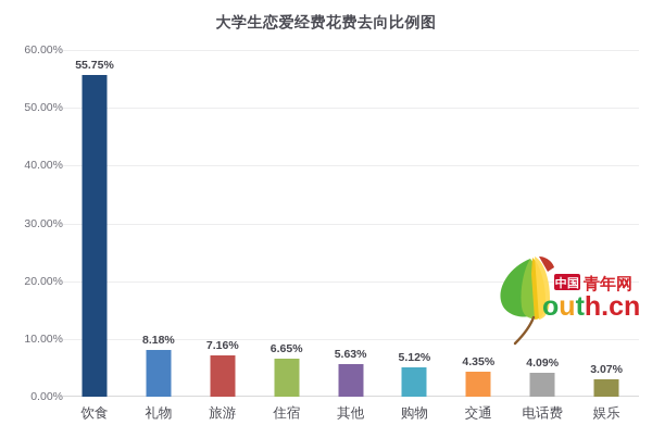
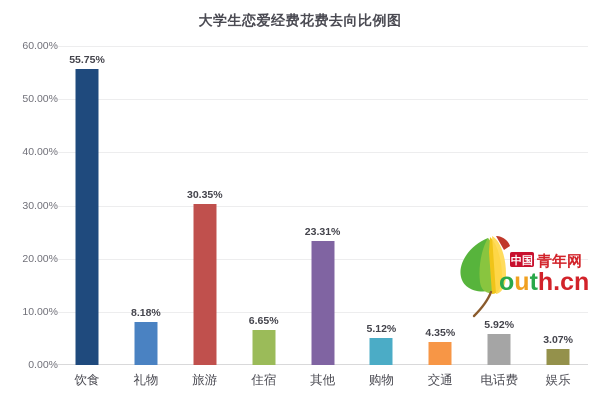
旅游: 7.16% -> 30.35%
其他: 5.63% -> 23.31%
电话费: 4.09% -> 5.92%
